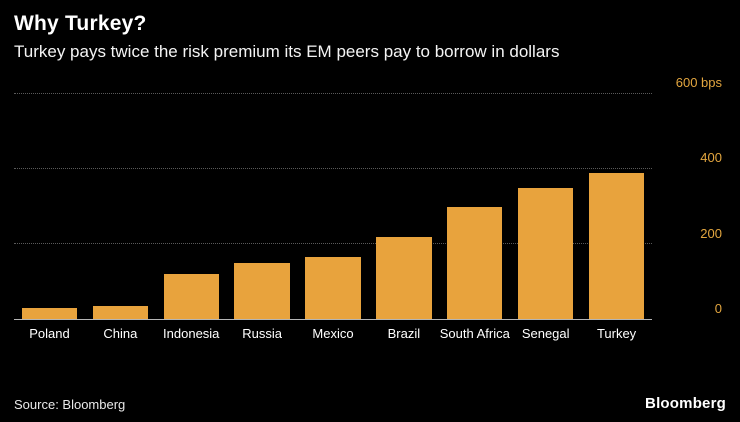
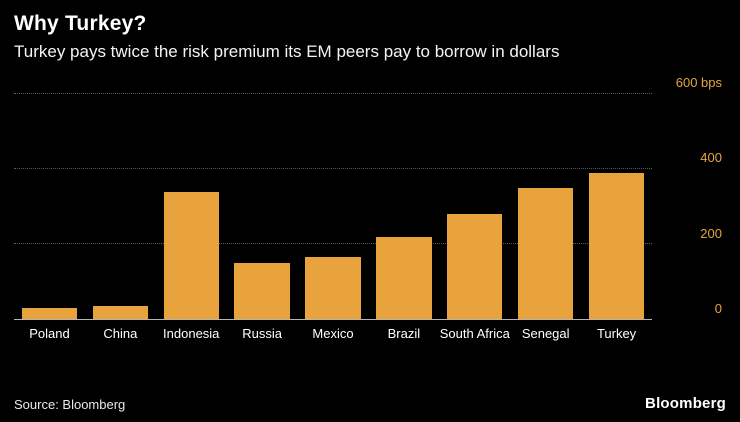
Indonesia: 120 -> 340
South Africa: 300 -> 280
